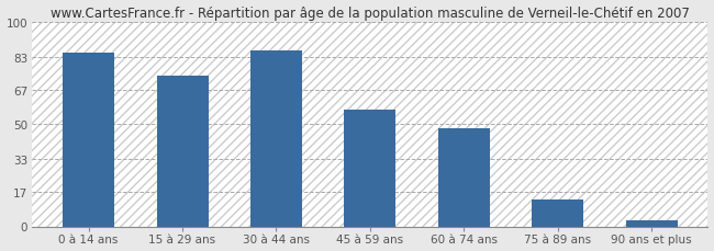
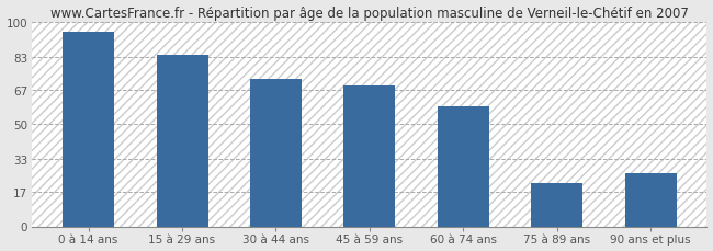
0 à 14 ans: 85 -> 95
15 à 29 ans: 74 -> 84
30 à 44 ans: 86 -> 72
45 à 59 ans: 57 -> 69
60 à 74 ans: 48 -> 59
75 à 89 ans: 13 -> 21
90 ans et plus: 3 -> 26
